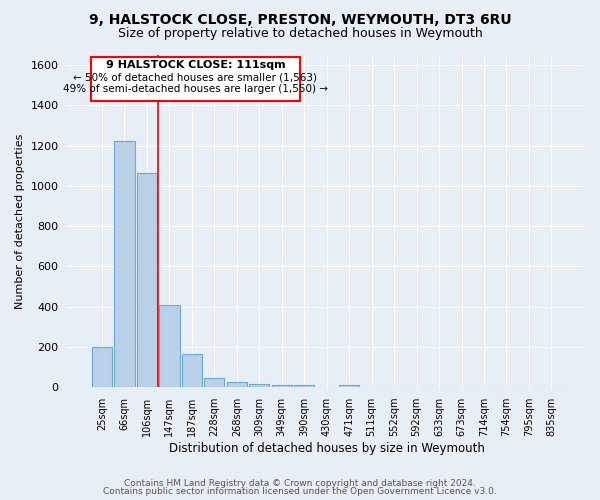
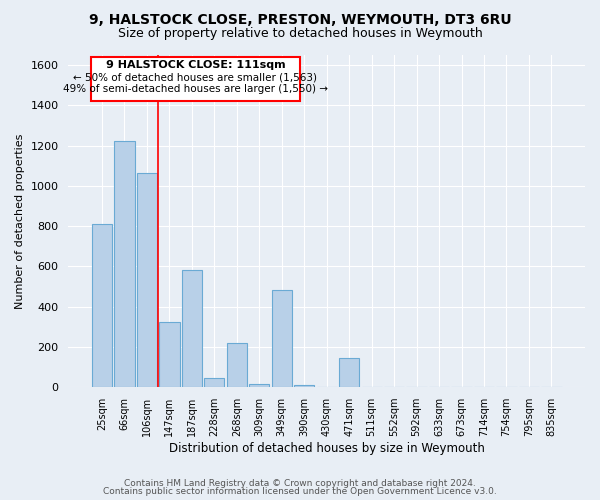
25sqm: 202 -> 810
147sqm: 410 -> 325
187sqm: 165 -> 580
268sqm: 25 -> 220
349sqm: 12 -> 485
471sqm: 12 -> 145
